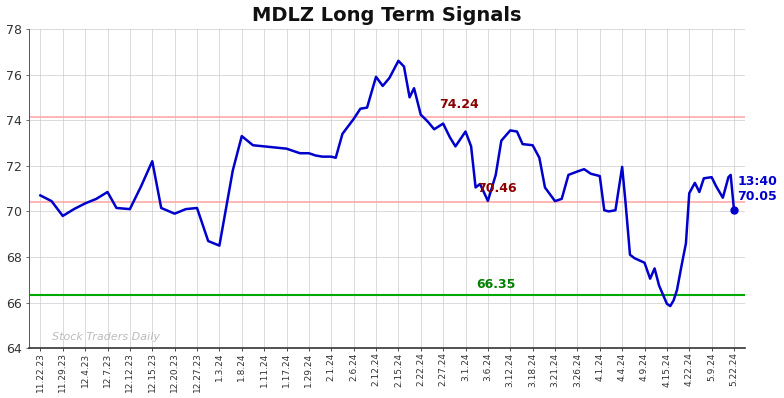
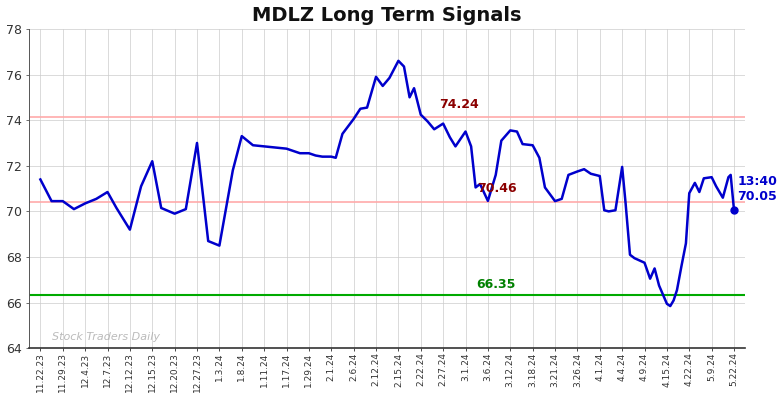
11.22.23: 70.70 -> 71.40
11.29.23: 69.80 -> 70.45
12.12.23: 70.10 -> 69.20
12.27.23: 70.15 -> 73.00
